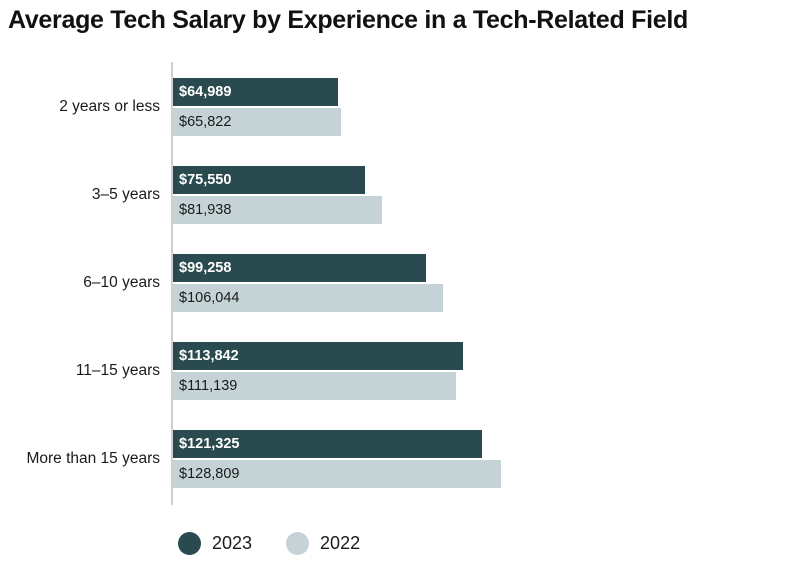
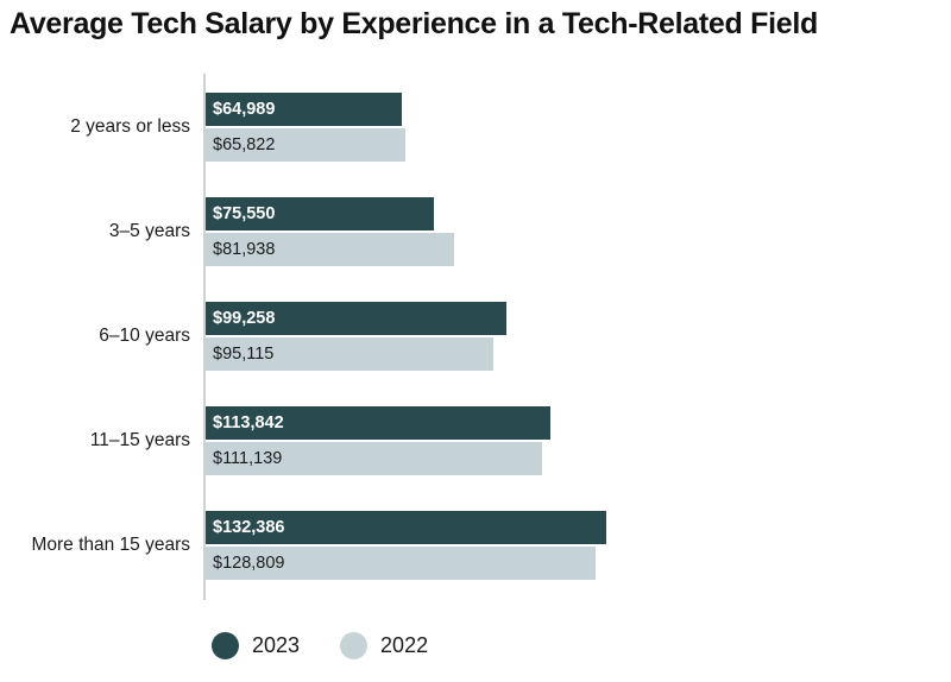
2022/6–10 years: $106,044 -> $95,115
2023/More than 15 years: $121,325 -> $132,386
